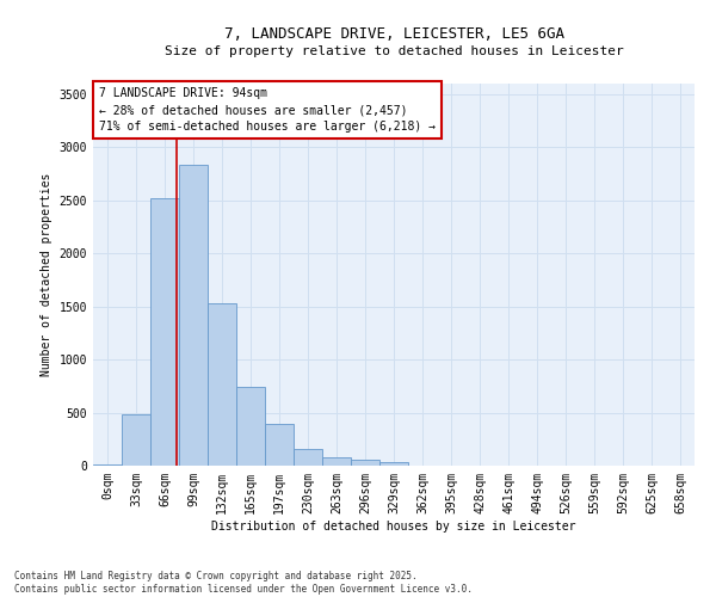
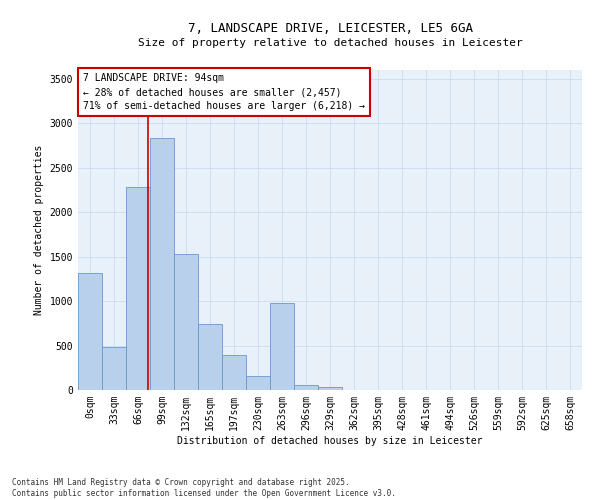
0sqm: 10 -> 1320
66sqm: 2520 -> 2280
263sqm: 80 -> 980
